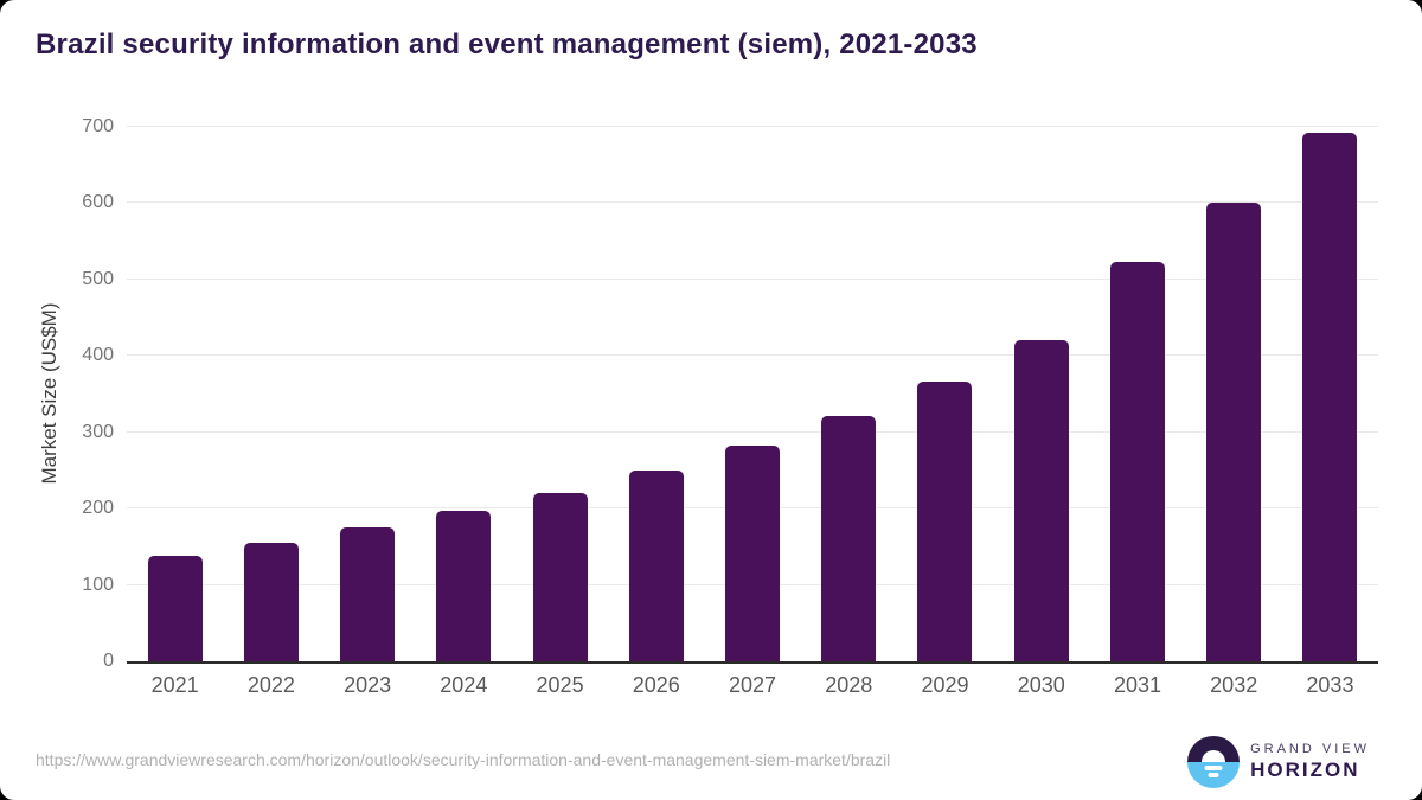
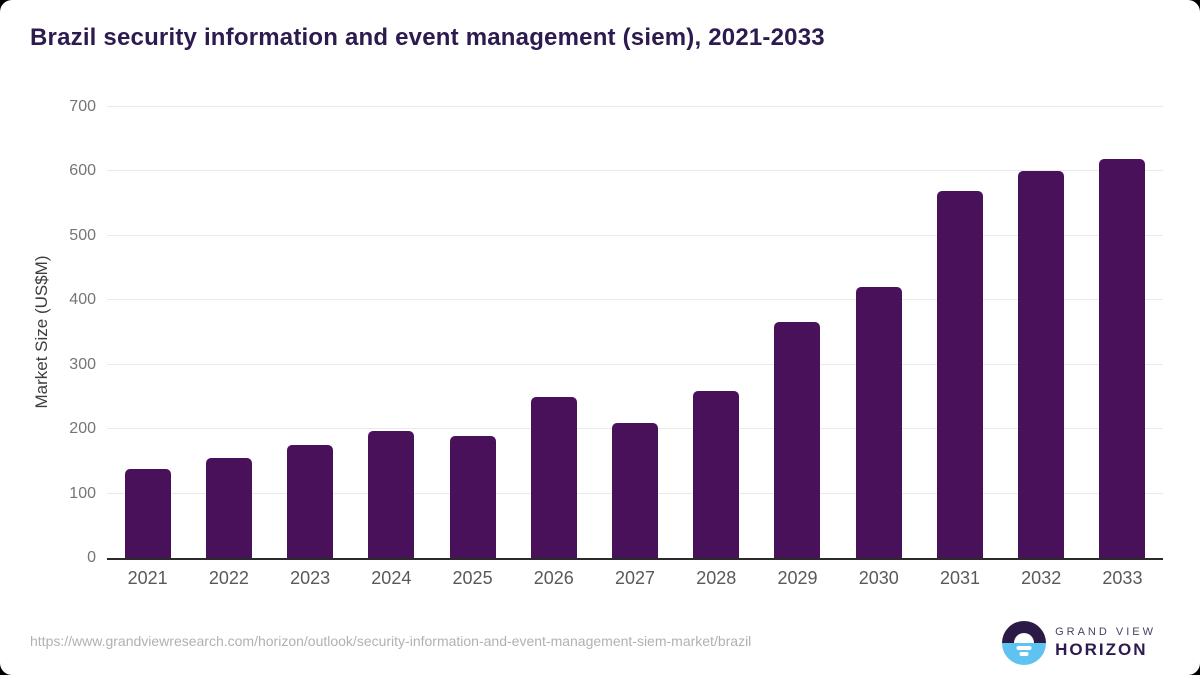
2025: 220 -> 190
2027: 280 -> 210
2028: 320 -> 260
2031: 520 -> 570
2033: 690 -> 620
